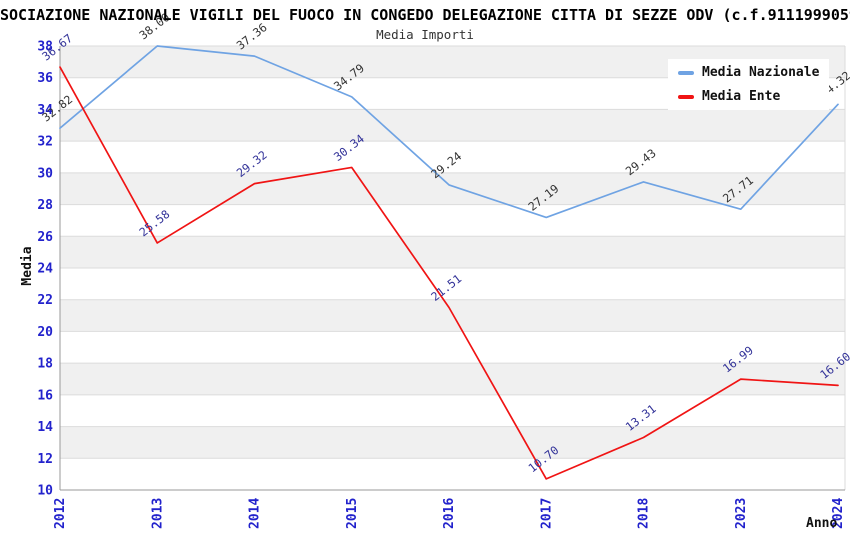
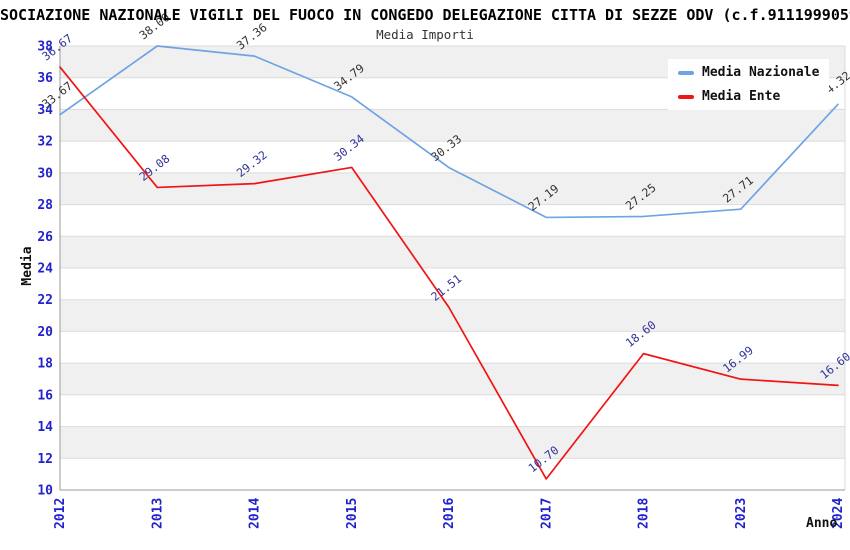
Media Nazionale/2012: 32.82 -> 33.67
Media Ente/2013: 25.58 -> 29.08
Media Nazionale/2016: 29.24 -> 30.33
Media Nazionale/2018: 29.43 -> 27.25
Media Ente/2018: 13.31 -> 18.60
